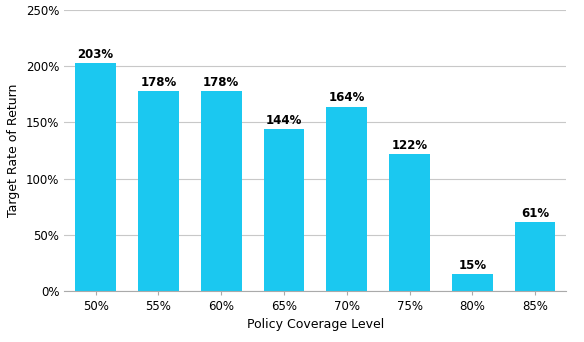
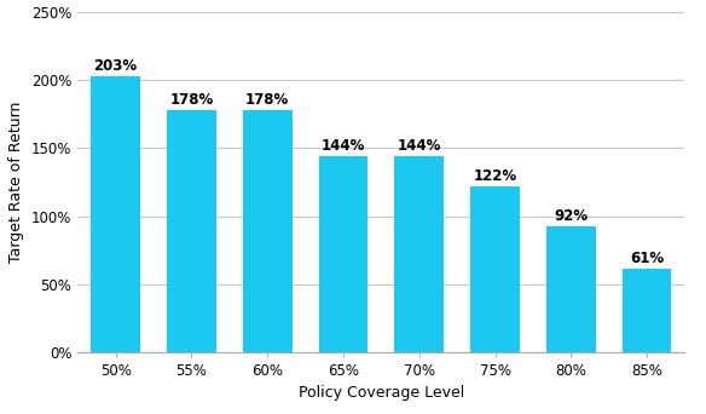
70%: 164% -> 144%
80%: 15% -> 92%
